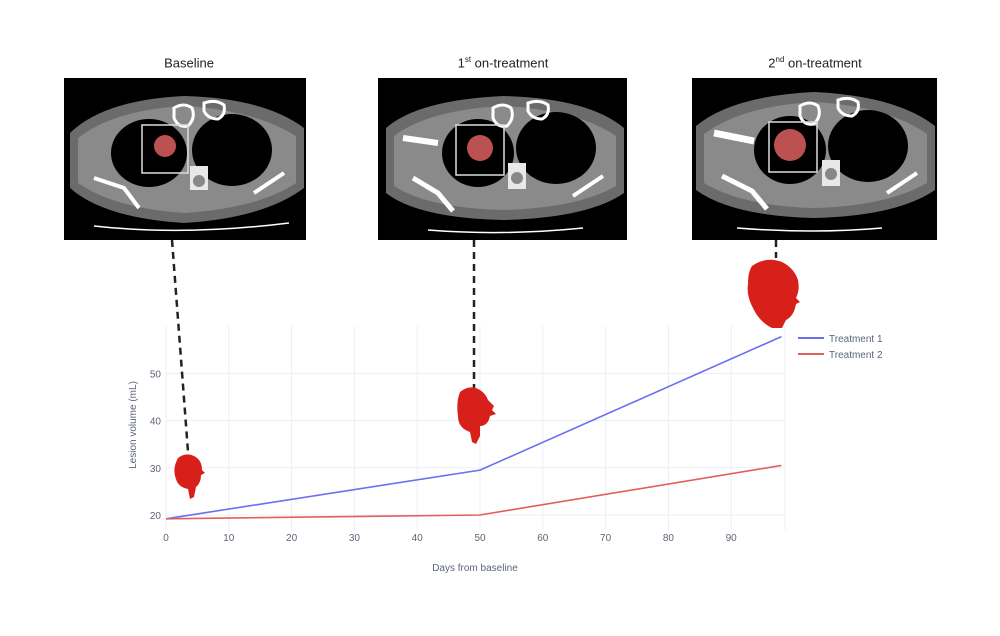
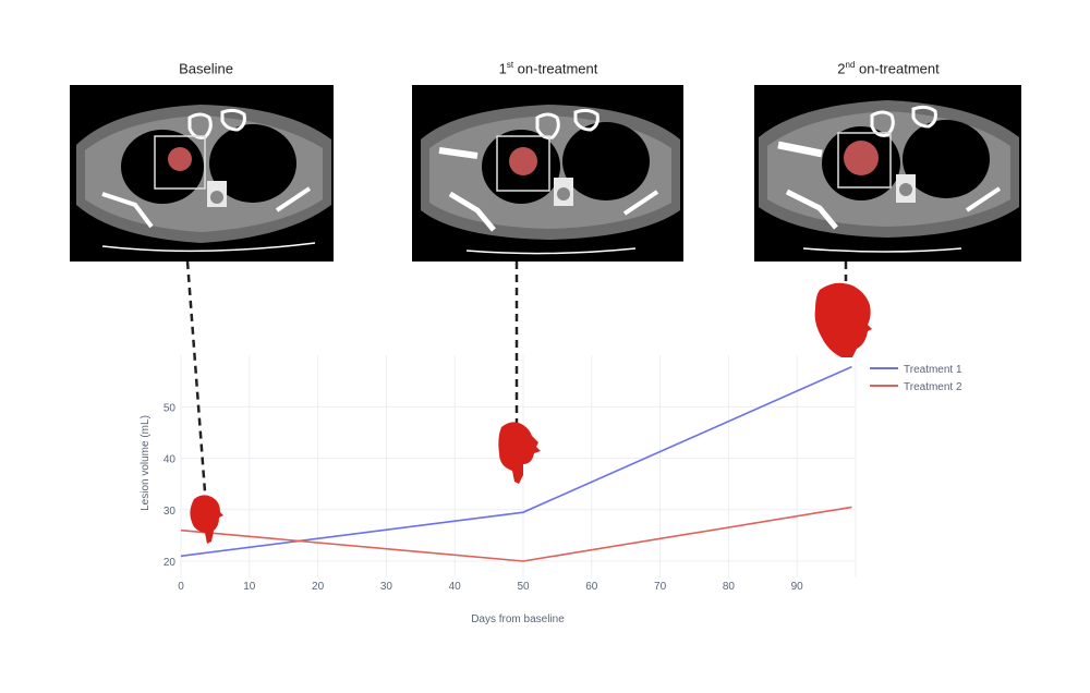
Treatment 1/0: 19 -> 21
Treatment 2/0: 19 -> 26
